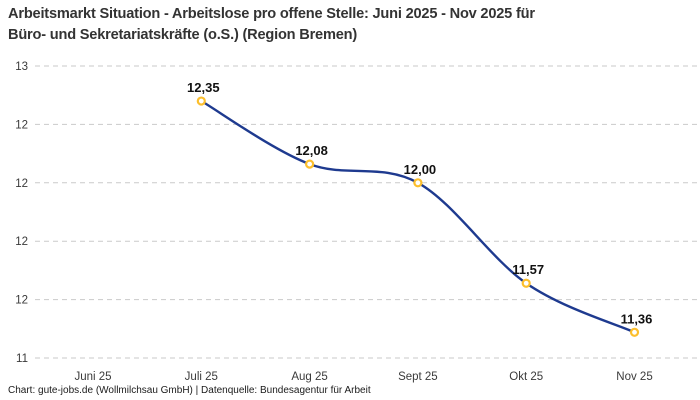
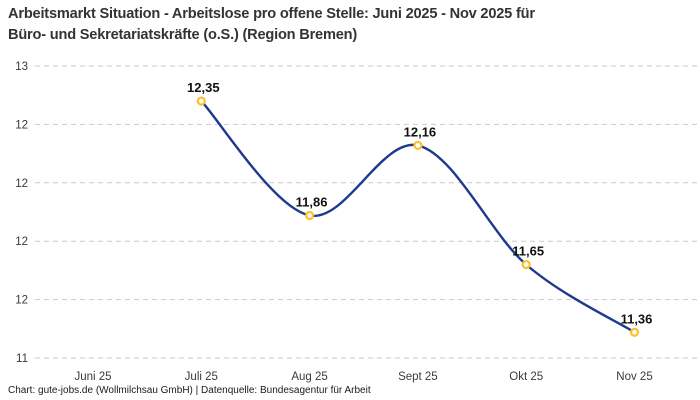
Aug 25: 12,08 -> 11,86
Sept 25: 12,00 -> 12,16
Okt 25: 11,57 -> 11,65
